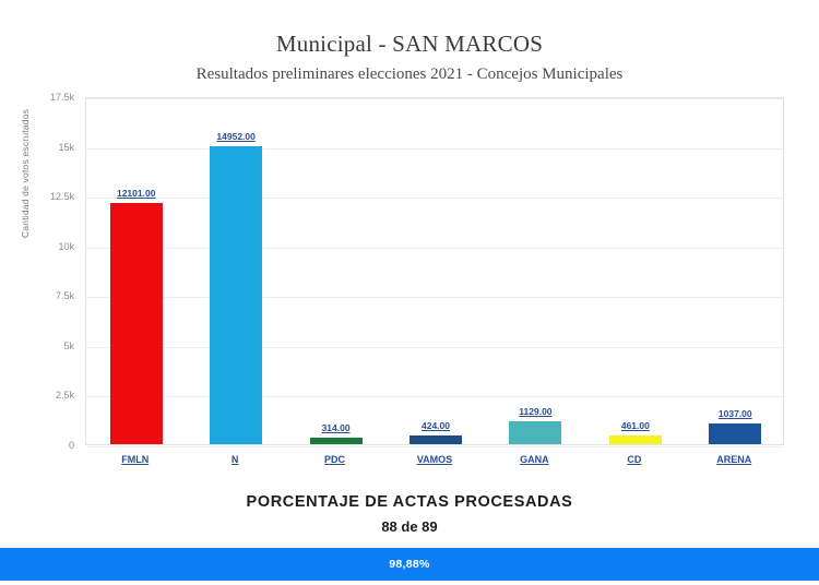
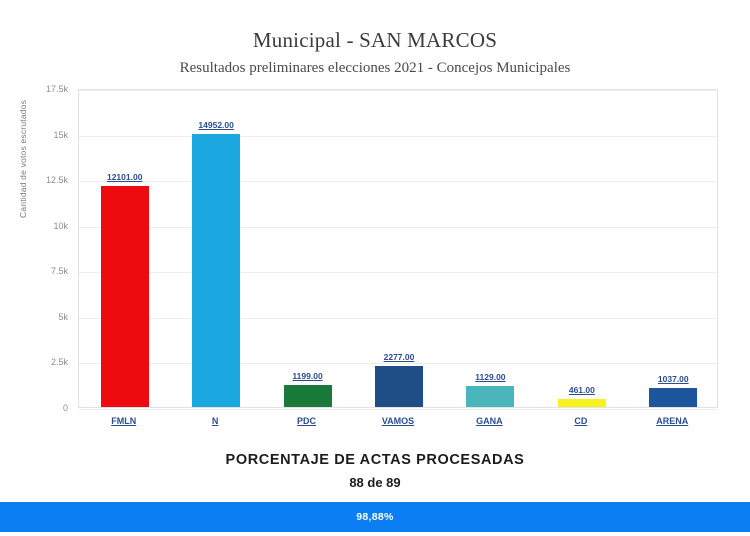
PDC: 314.00 -> 1199.00
VAMOS: 424.00 -> 2277.00
